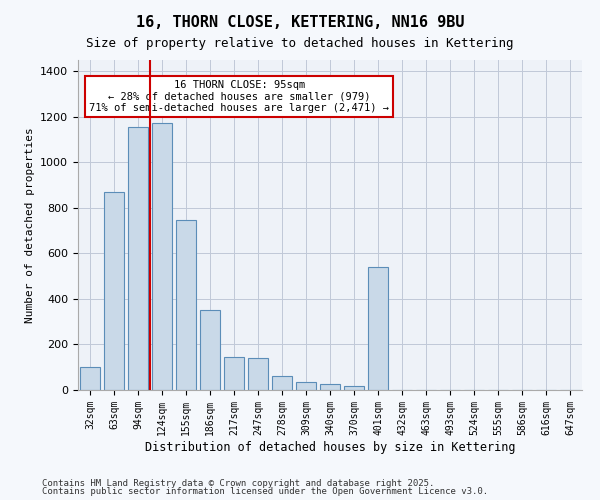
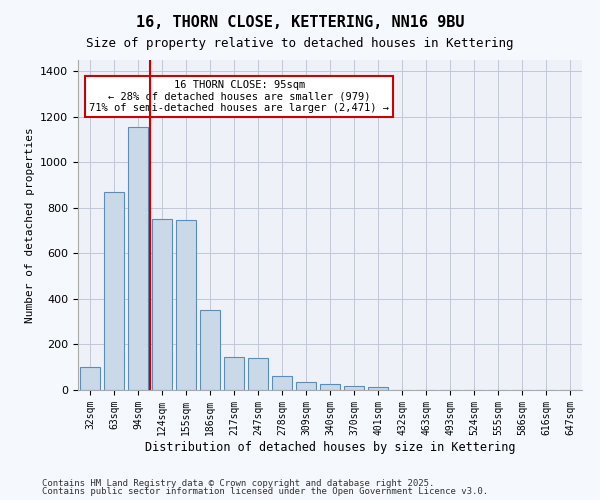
124sqm: 1175 -> 750
401sqm: 540 -> 12
